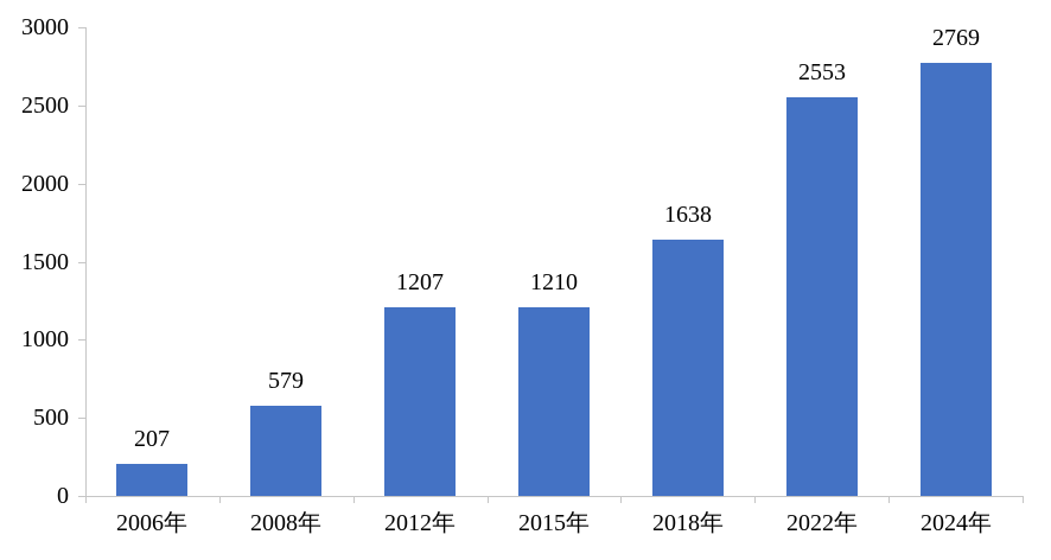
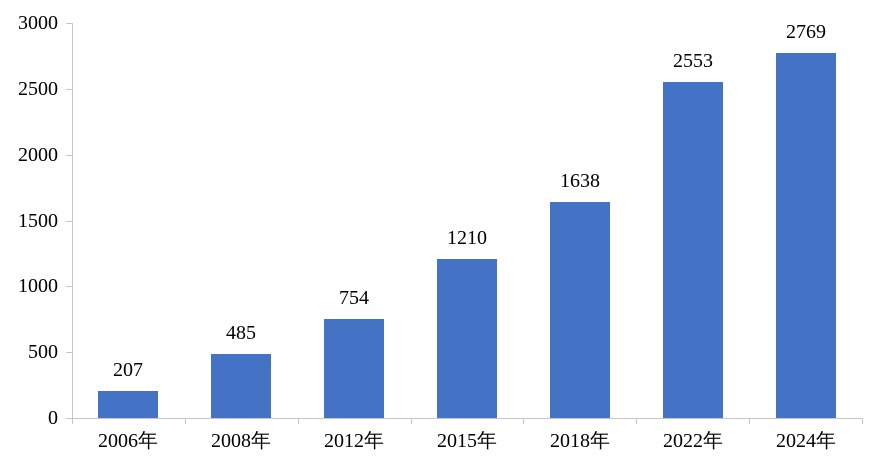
2008年: 579 -> 485
2012年: 1207 -> 754
